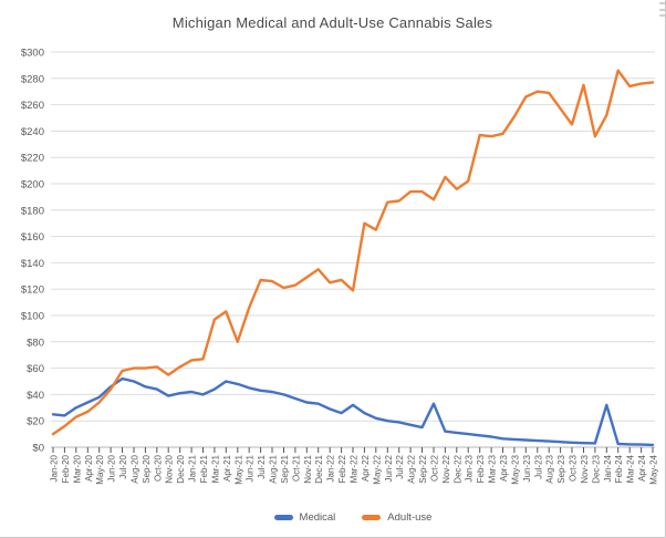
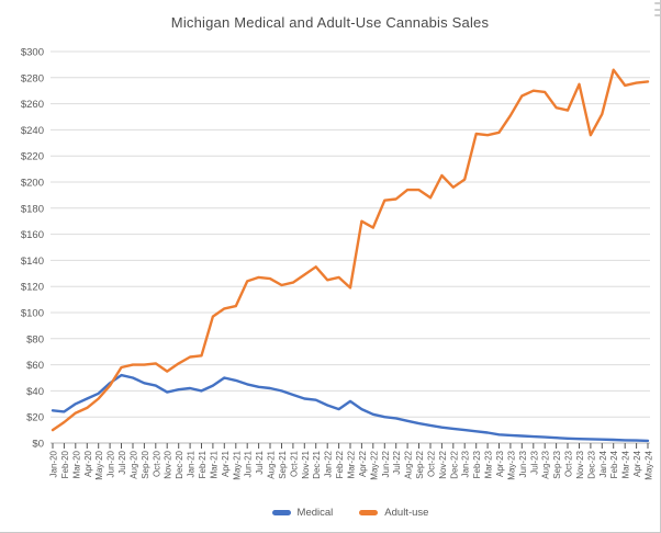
Adult-use/May-21: $80 -> $105
Adult-use/Jun-21: $106 -> $124
Medical/Oct-22: $33 -> $14
Adult-use/Oct-23: $245 -> $255
Medical/Jan-24: $32 -> $3
